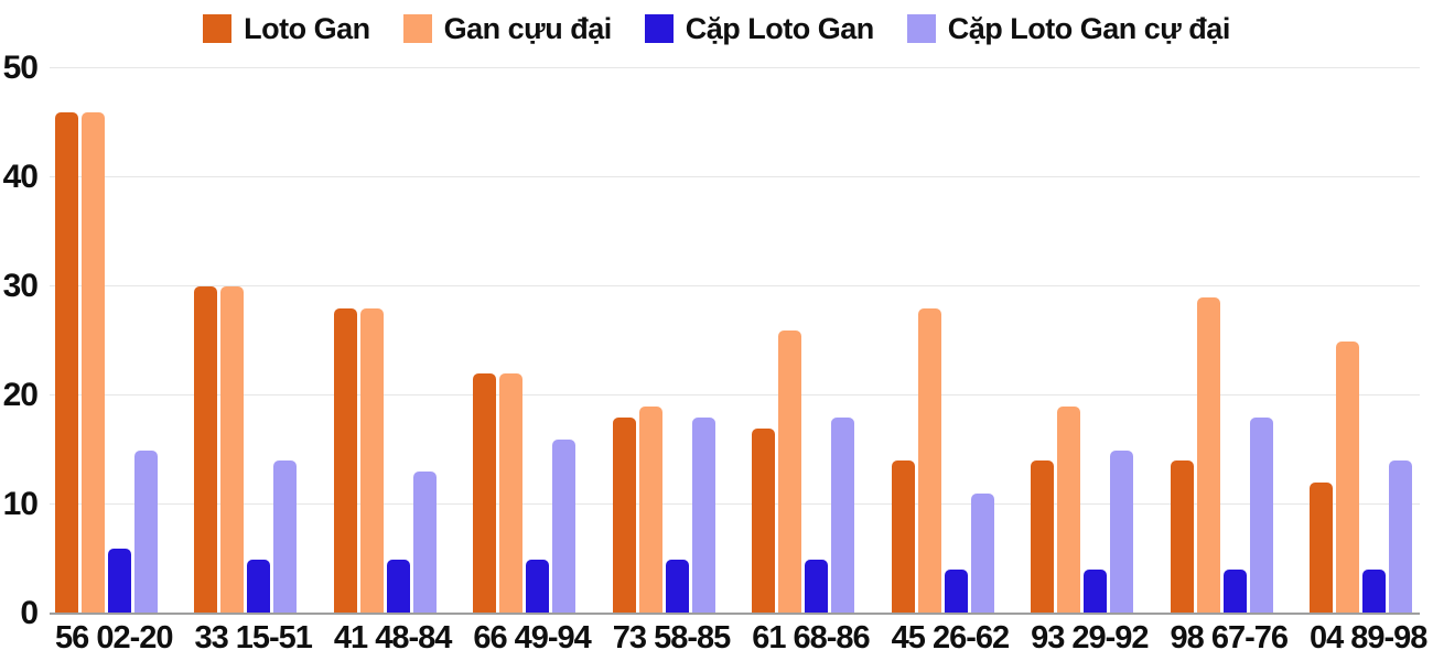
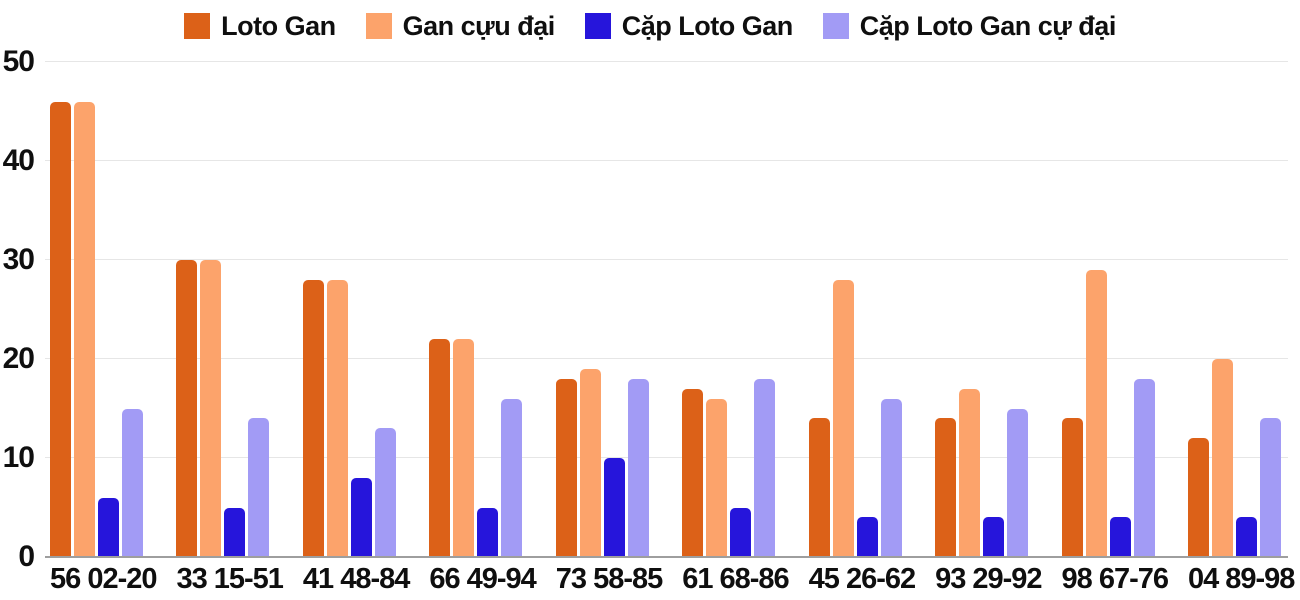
Cặp Loto Gan/41 48-84: 5 -> 8
Cặp Loto Gan/73 58-85: 5 -> 10
Gan cựu đại/61 68-86: 26 -> 16
Cặp Loto Gan cự đại/45 26-62: 11 -> 16
Gan cựu đại/93 29-92: 19 -> 17
Gan cựu đại/04 89-98: 25 -> 20
